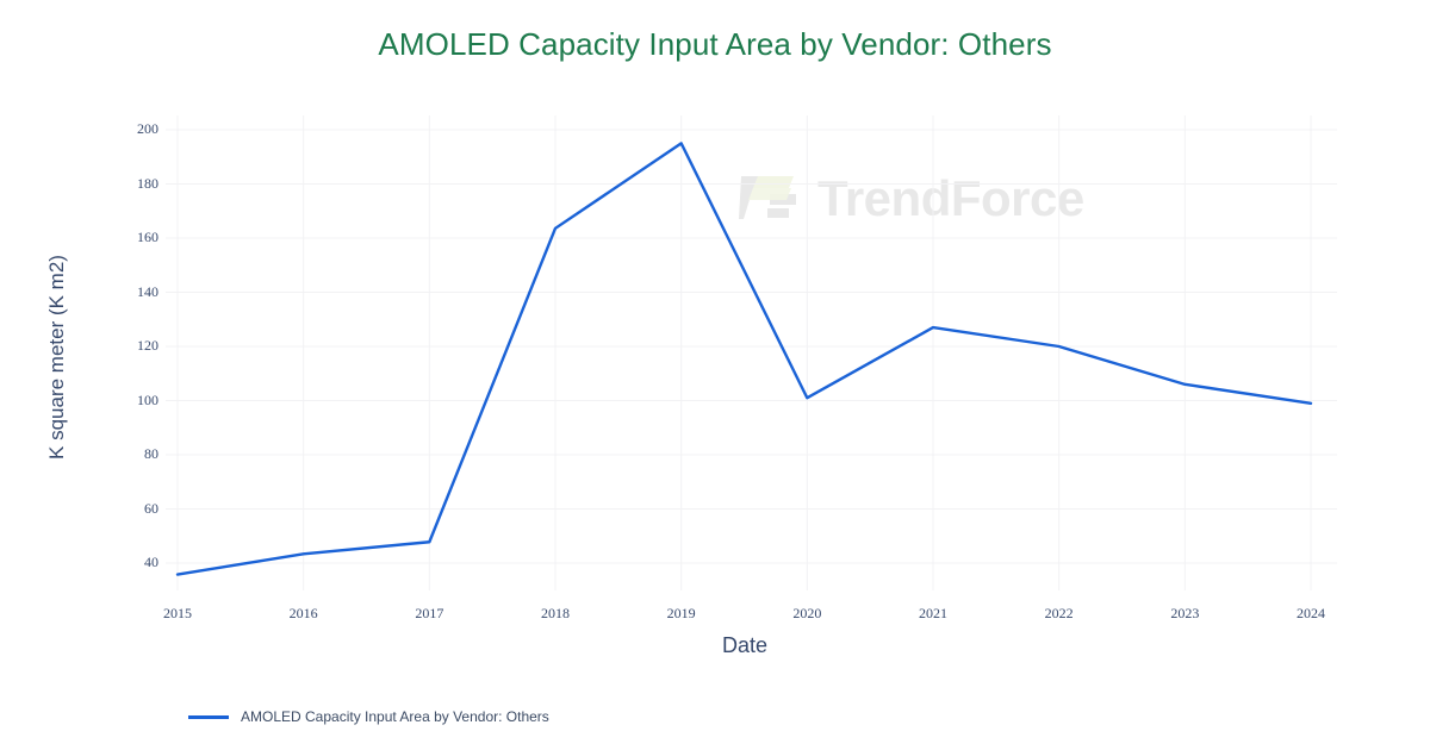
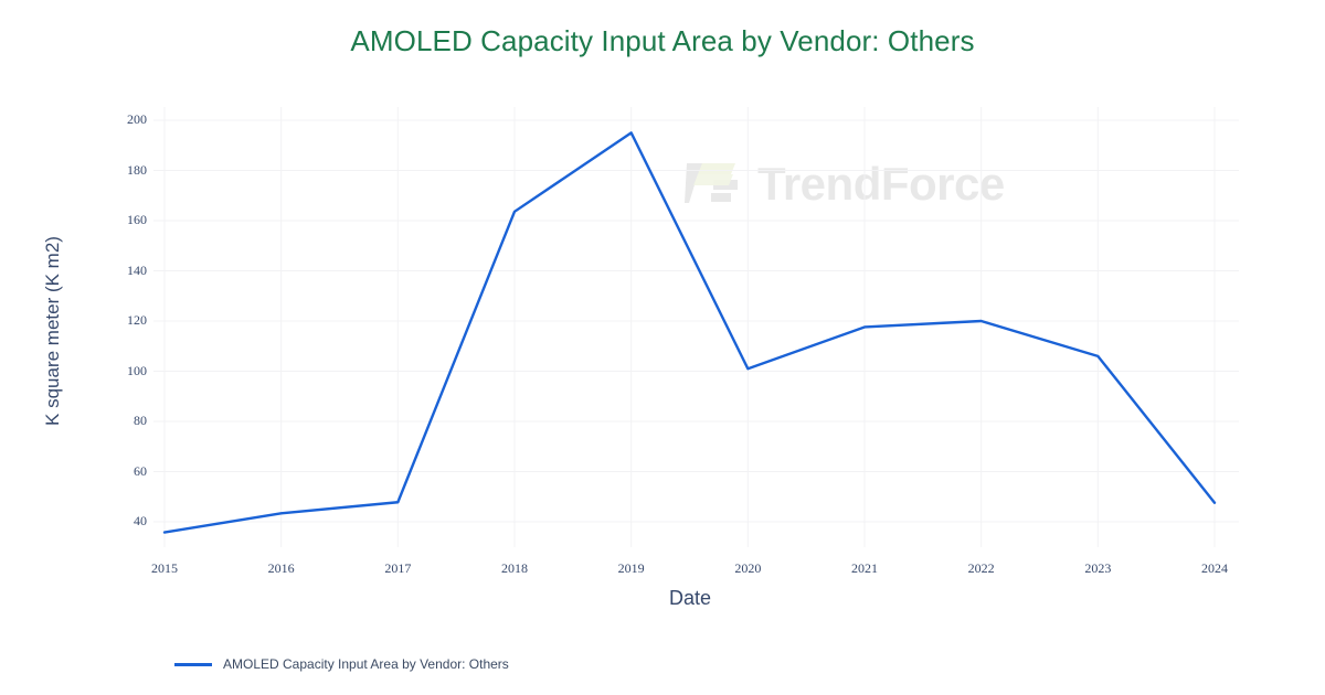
2021: 127 -> 118
2024: 99 -> 48
